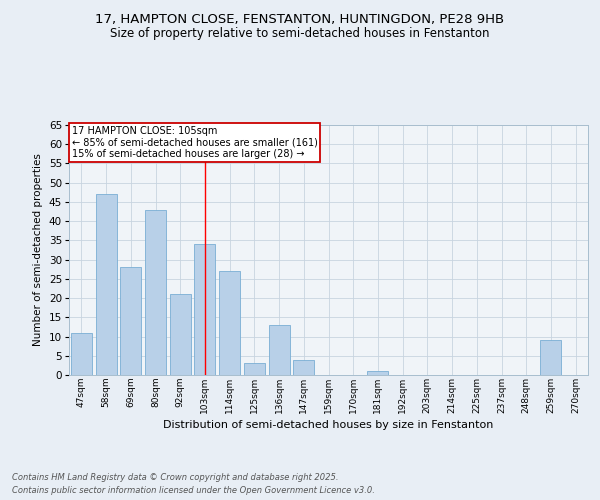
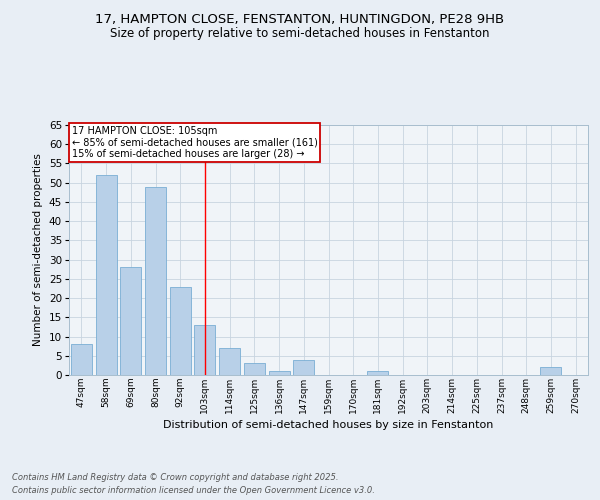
47sqm: 11 -> 8
58sqm: 47 -> 52
80sqm: 43 -> 49
92sqm: 21 -> 23
103sqm: 34 -> 13
114sqm: 27 -> 7
136sqm: 13 -> 1
259sqm: 9 -> 2
